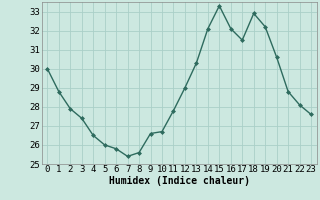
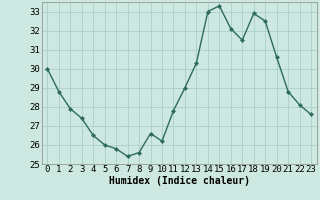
10: 26.7 -> 26.2
14: 32.1 -> 33.0
19: 32.2 -> 32.5
